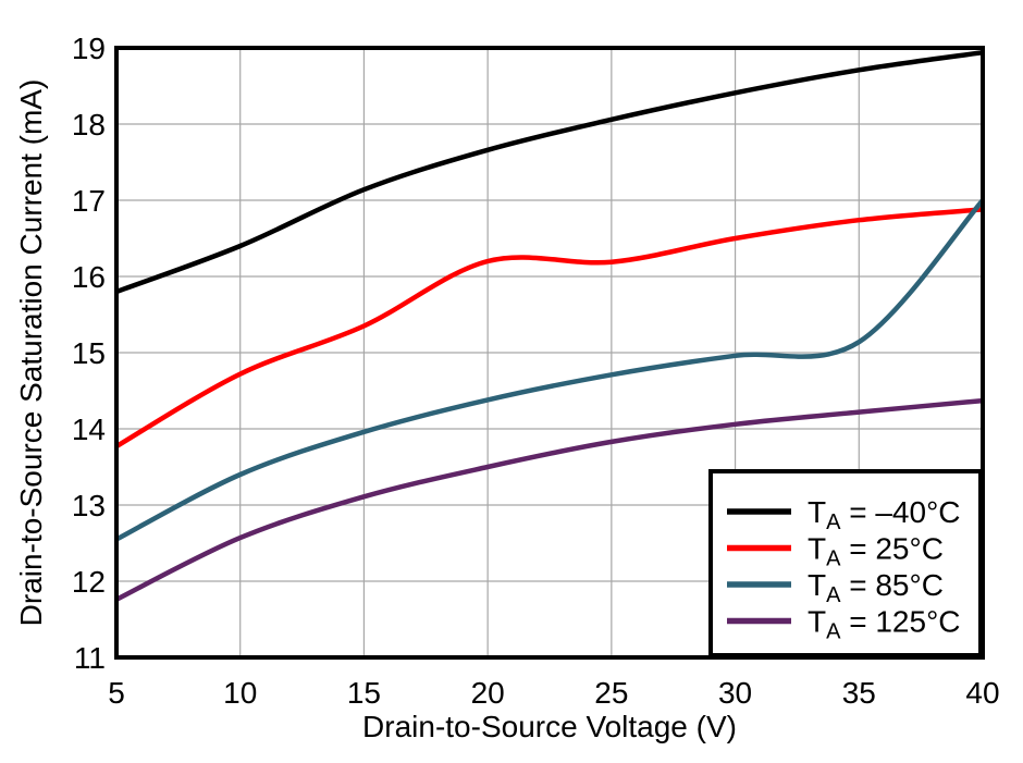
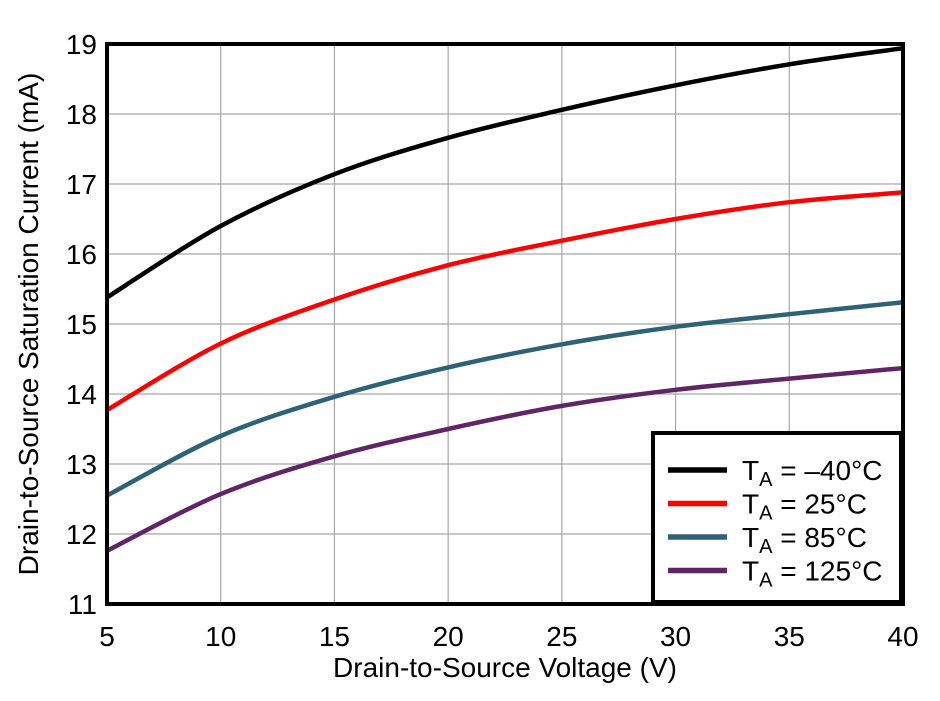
TA = –40°C/5: 15.8 -> 15.4
TA = 25°C/20: 16.2 -> 15.8
TA = 85°C/40: 17.0 -> 15.3
